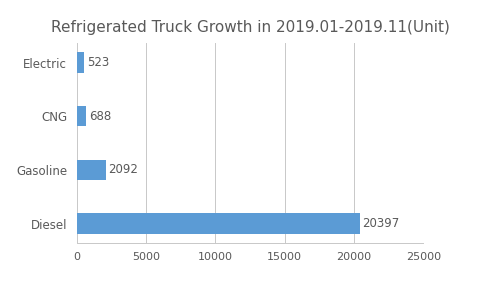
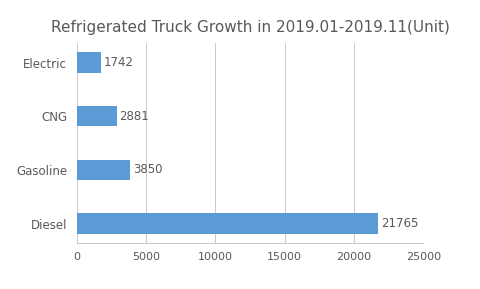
Electric: 523 -> 1742
CNG: 688 -> 2881
Gasoline: 2092 -> 3850
Diesel: 20397 -> 21765
